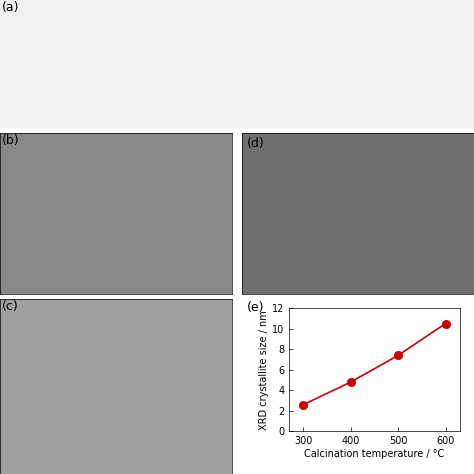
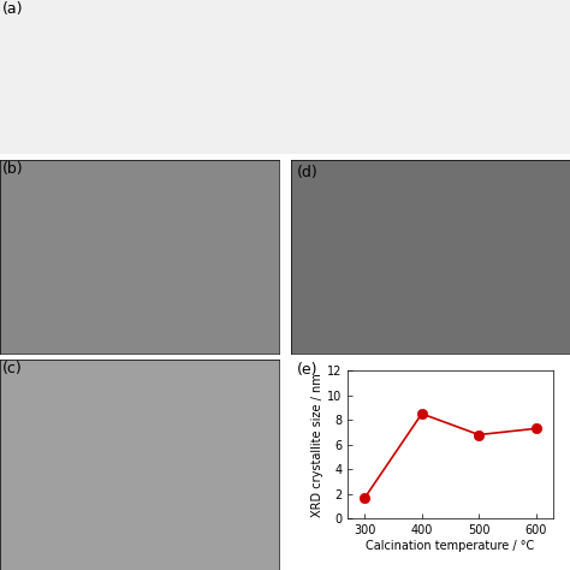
300: 2.6 -> 1.7
400: 4.8 -> 8.5
500: 7.4 -> 6.8
600: 10.5 -> 7.3
